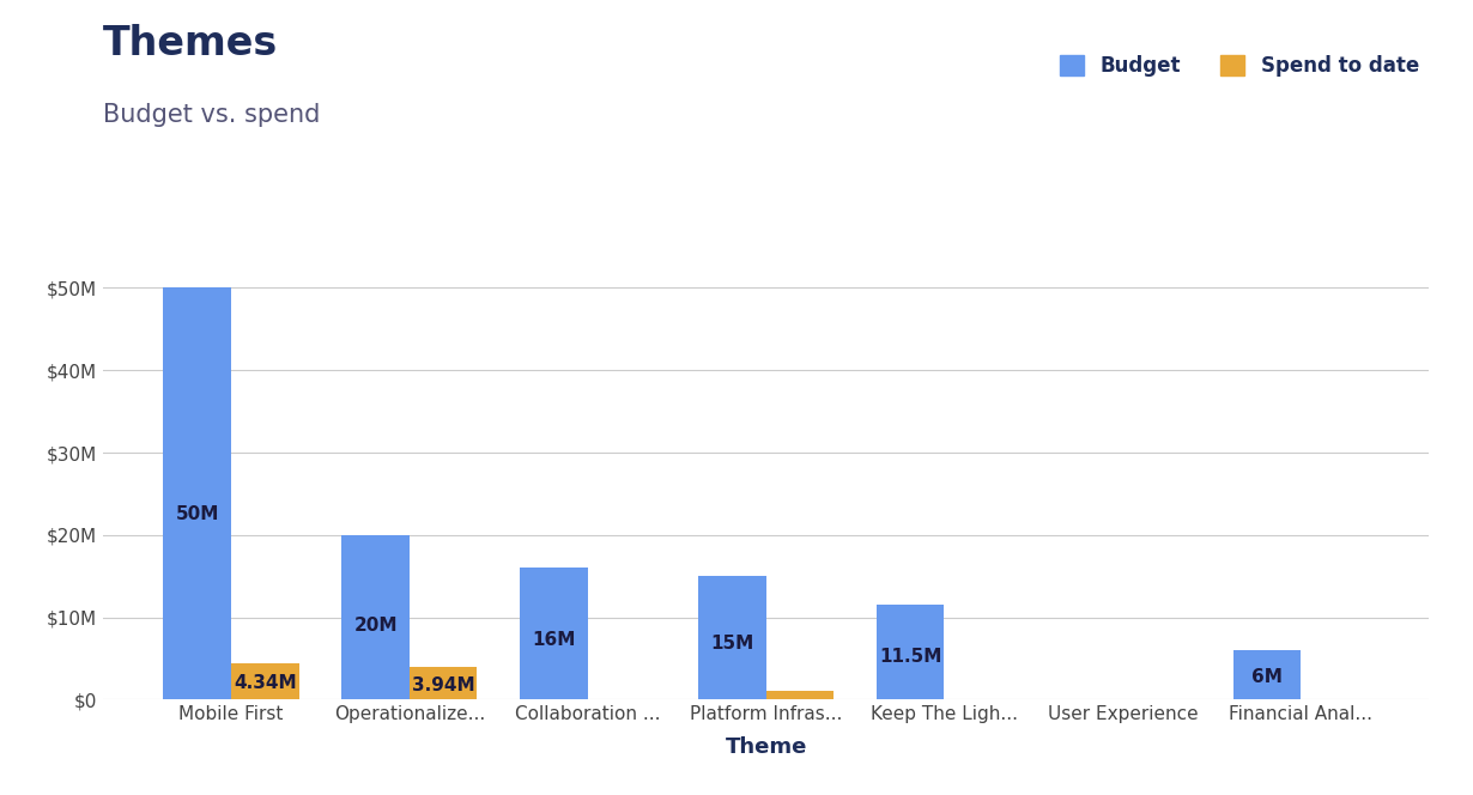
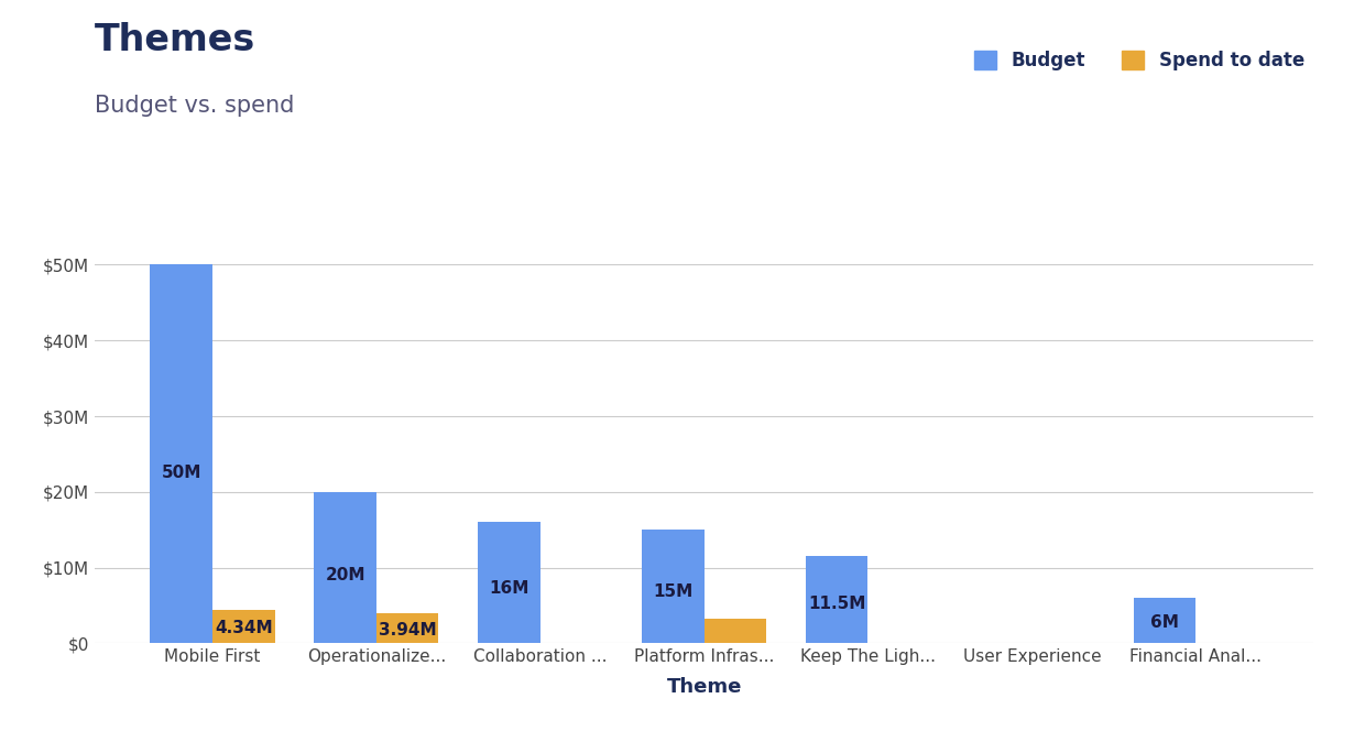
Spend to date/Platform Infras...: $1.0M -> $3.2M
